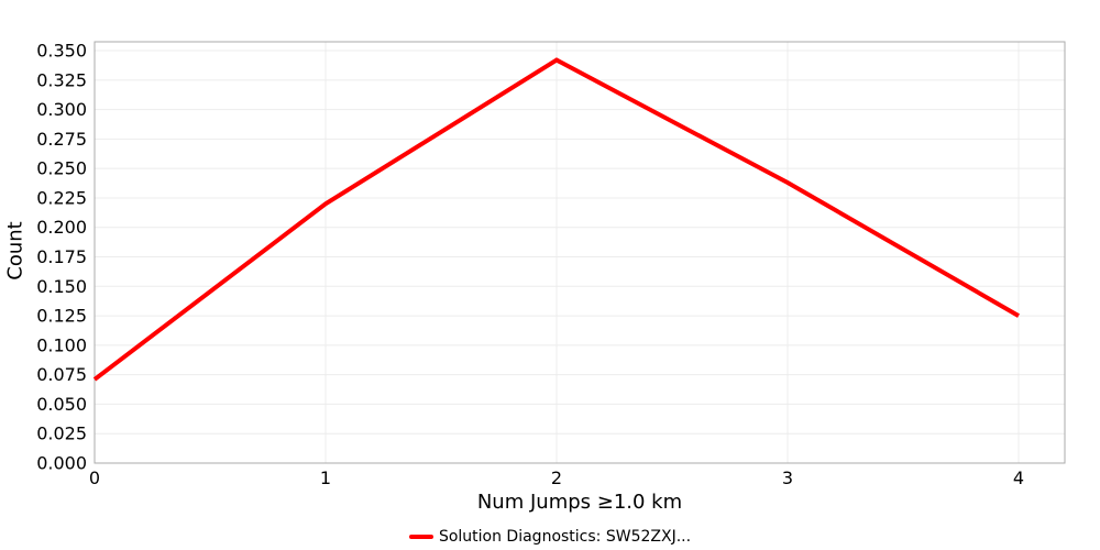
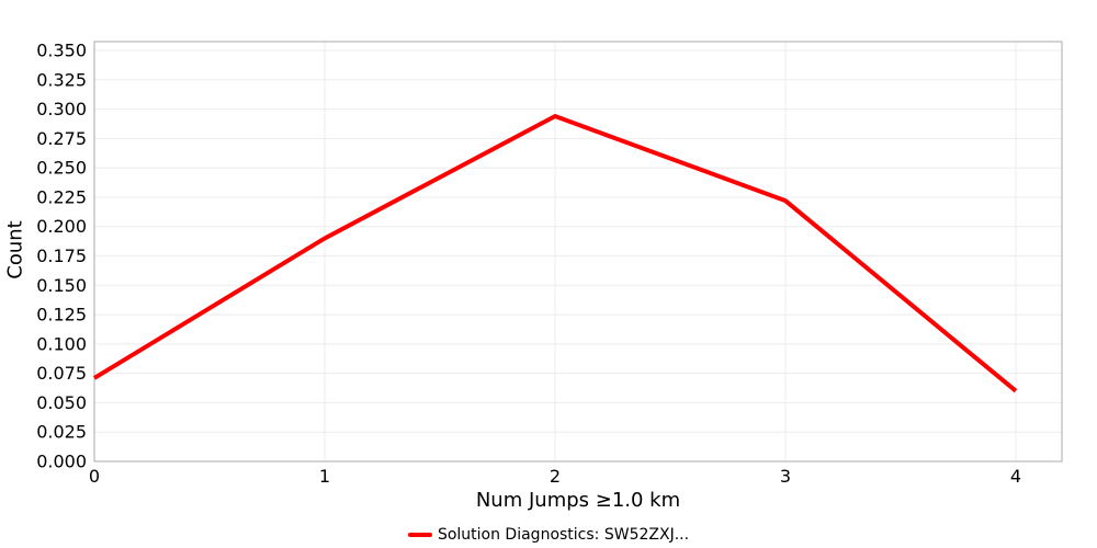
1: 0.220 -> 0.190
2: 0.342 -> 0.294
3: 0.238 -> 0.222
4: 0.125 -> 0.060
